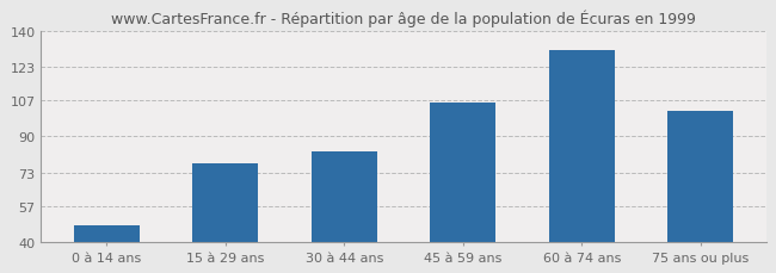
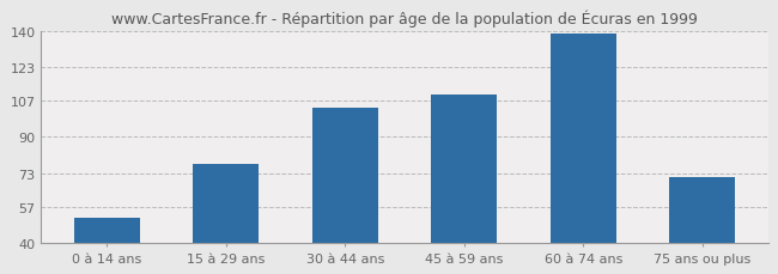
0 à 14 ans: 48 -> 52
30 à 44 ans: 83 -> 104
45 à 59 ans: 106 -> 110
60 à 74 ans: 131 -> 139
75 ans ou plus: 102 -> 71
